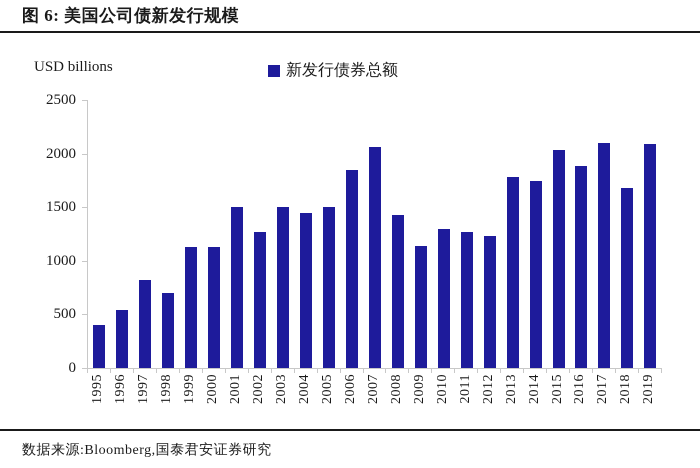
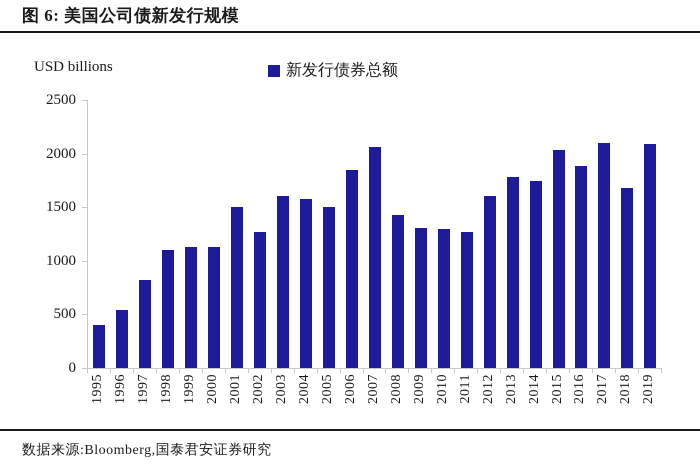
1998: 700 -> 1100
2003: 1500 -> 1600
2004: 1450 -> 1580
2009: 1140 -> 1310
2012: 1230 -> 1600
